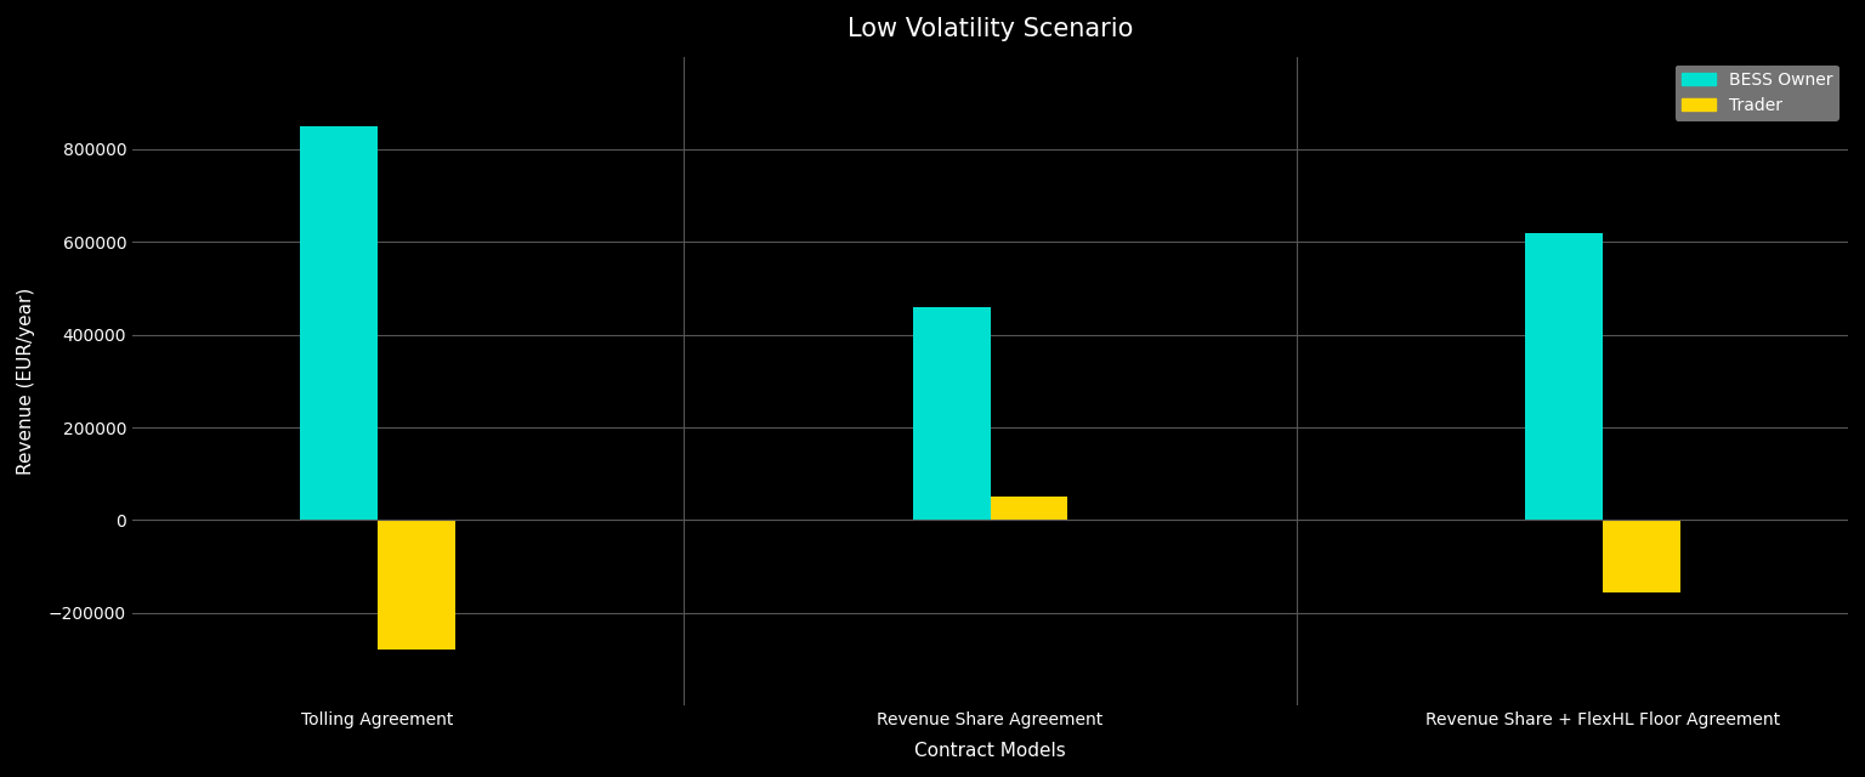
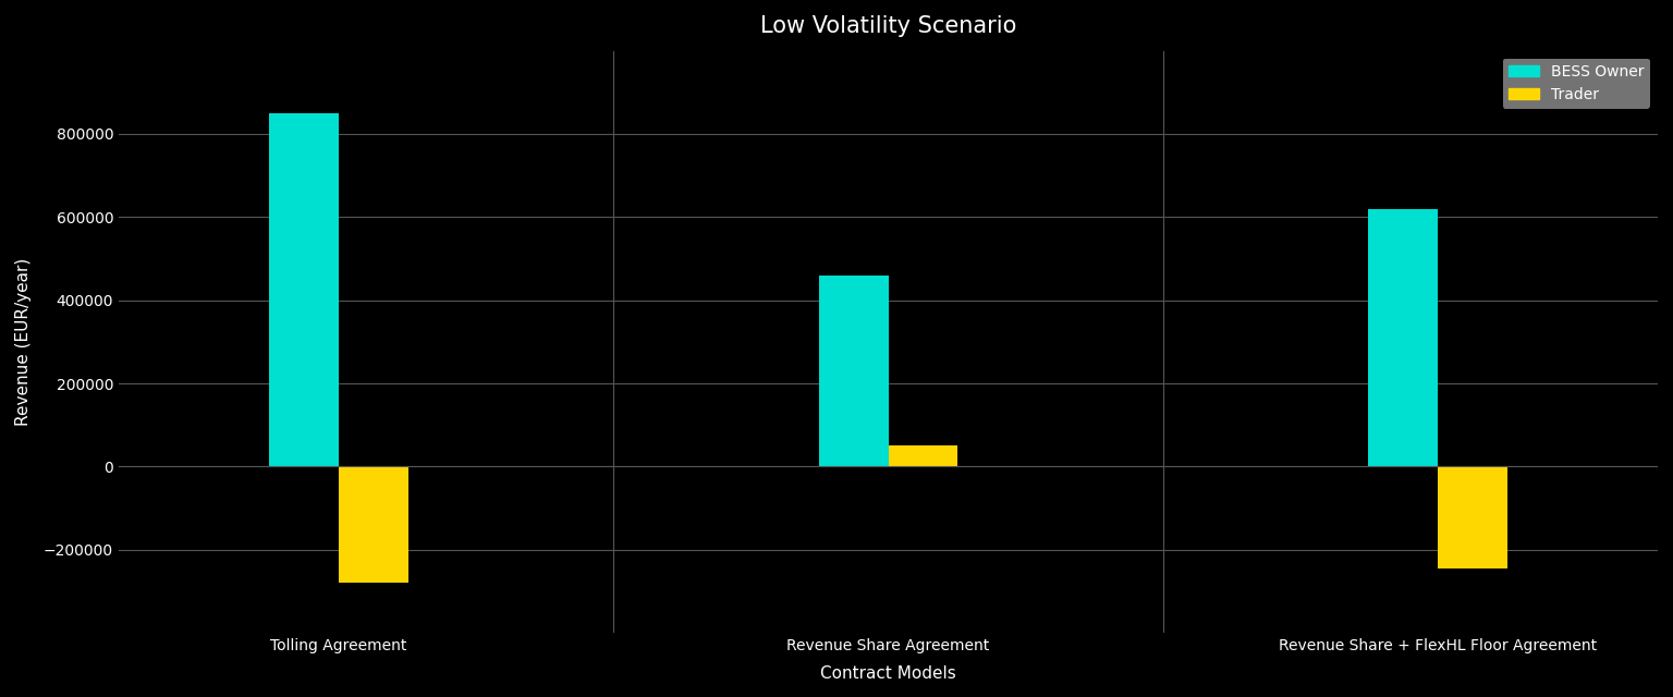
Trader/Revenue Share + FlexHL Floor Agreement: -155000 -> -245000
